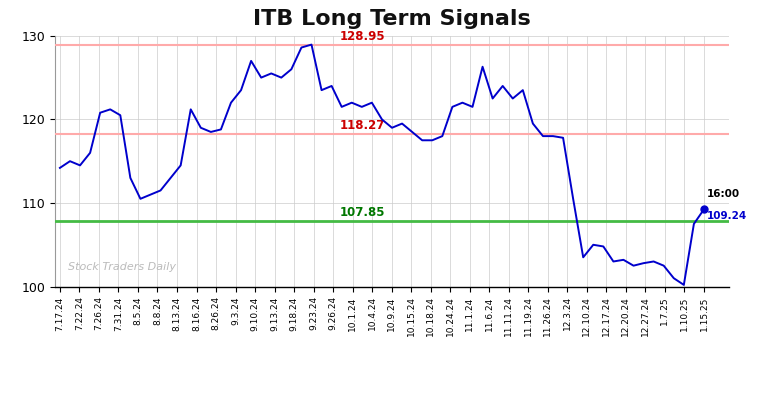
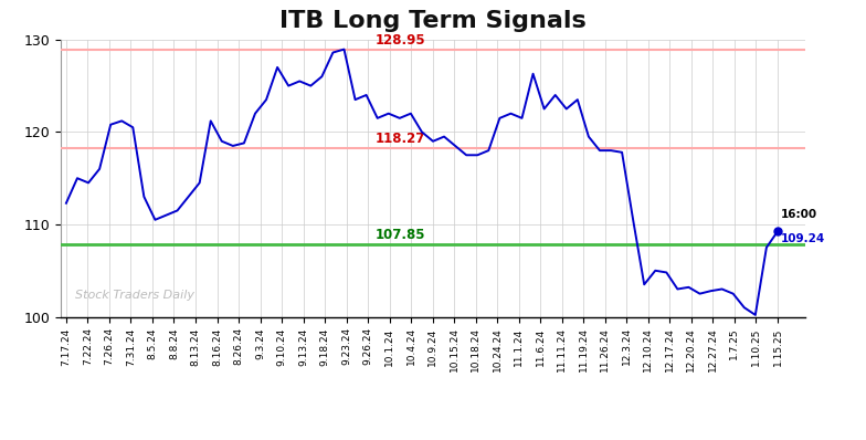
7.17.24: 114.2 -> 112.3
